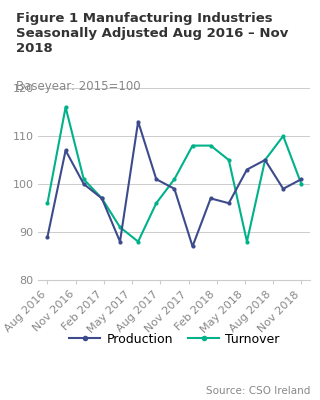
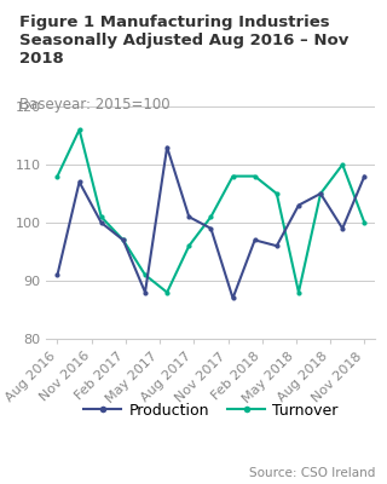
Production/Aug 2016: 89 -> 91
Turnover/Aug 2016: 96 -> 108
Production/Nov 2018: 101 -> 108
